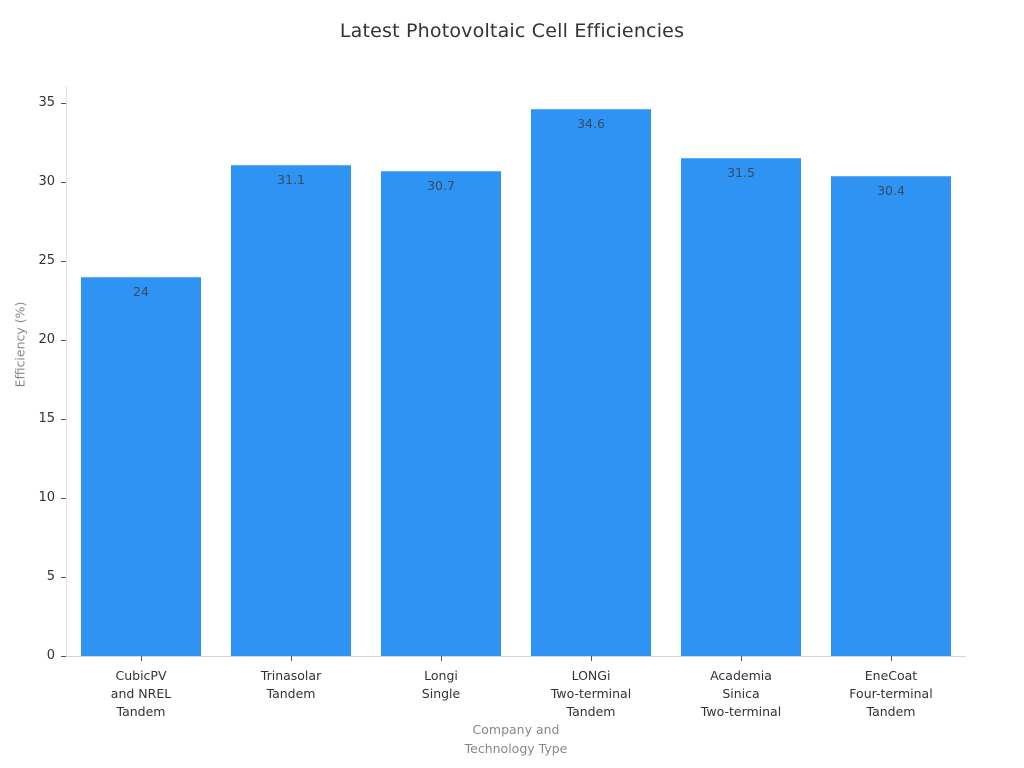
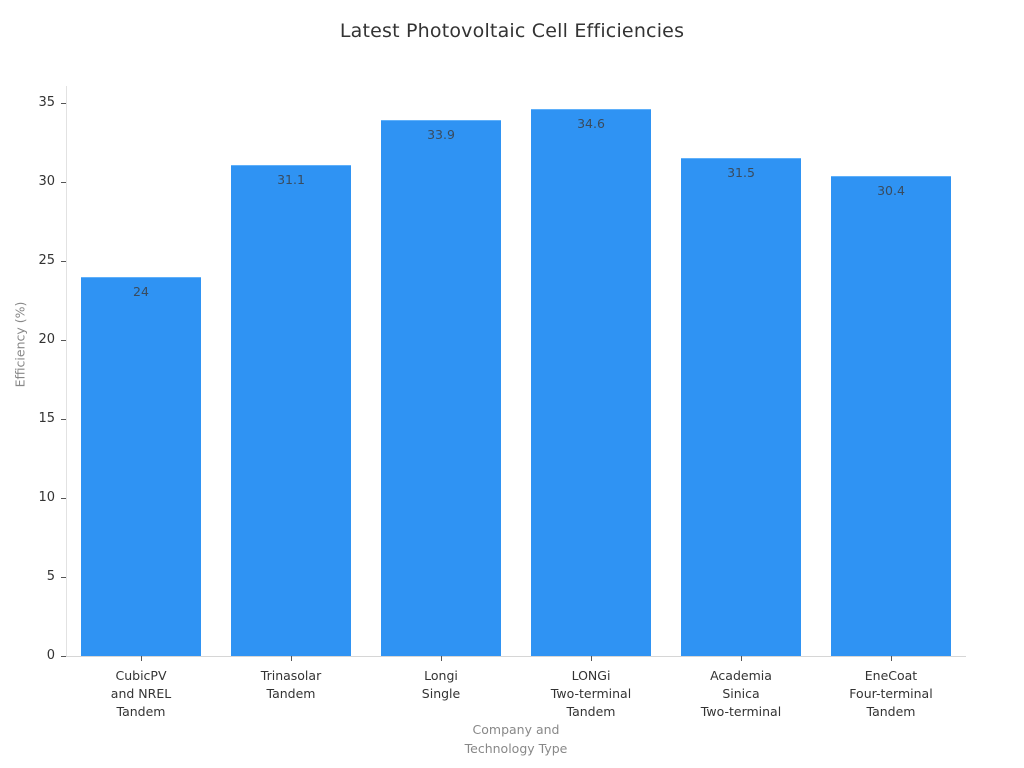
Longi Single: 30.7 -> 33.9
